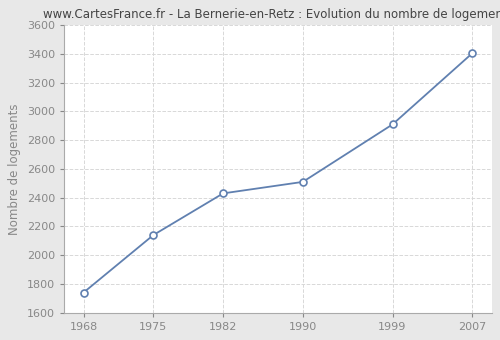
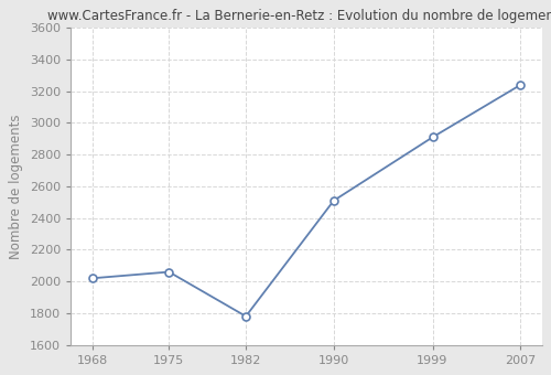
1968: 1740 -> 2020
1975: 2140 -> 2060
1982: 2430 -> 1780
2007: 3400 -> 3240
